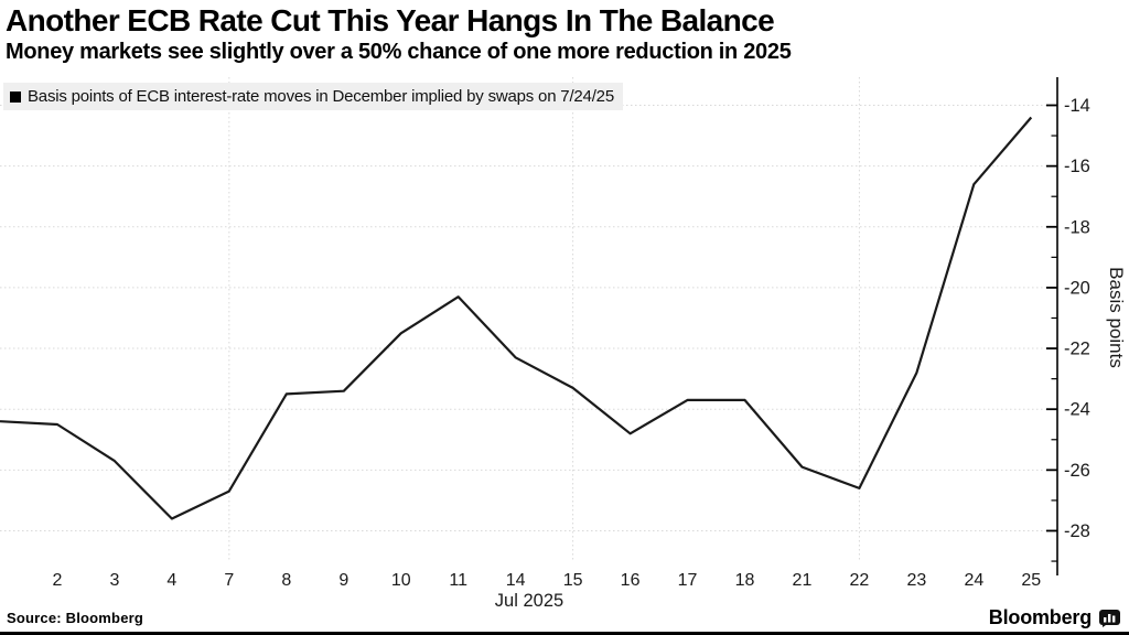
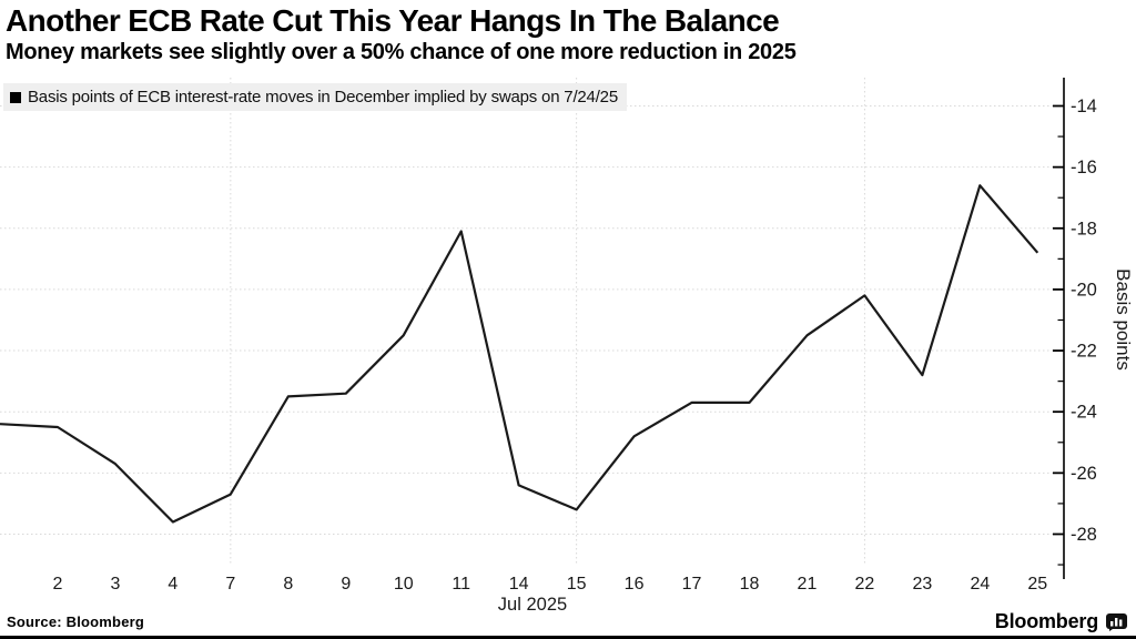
11: -20.3 -> -18.1
14: -22.3 -> -26.4
15: -23.3 -> -27.2
21: -25.9 -> -21.5
22: -26.6 -> -20.2
25: -14.4 -> -18.8
